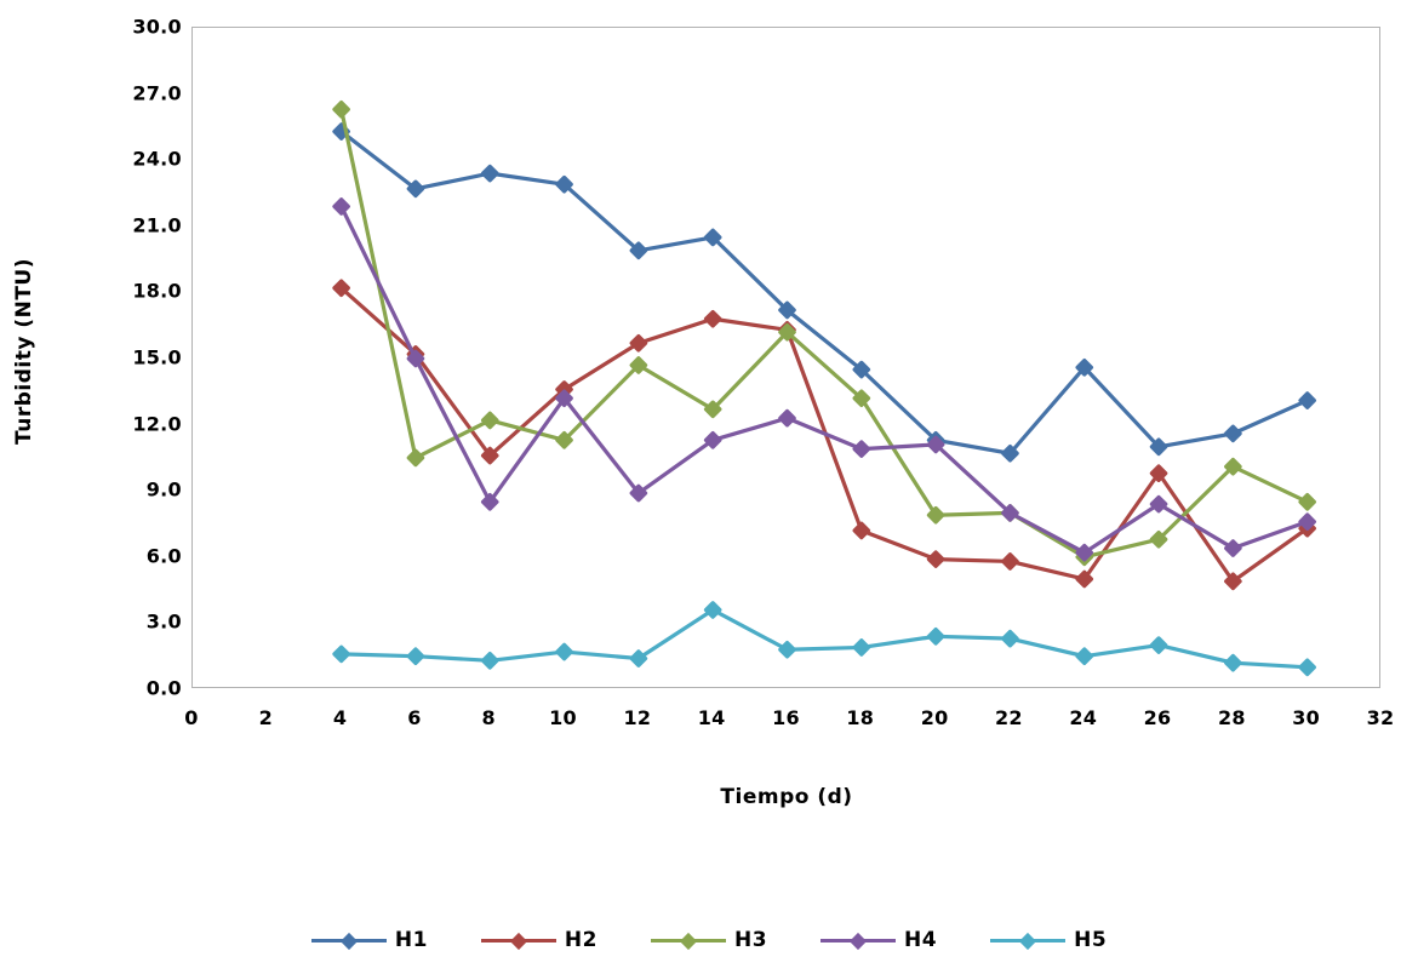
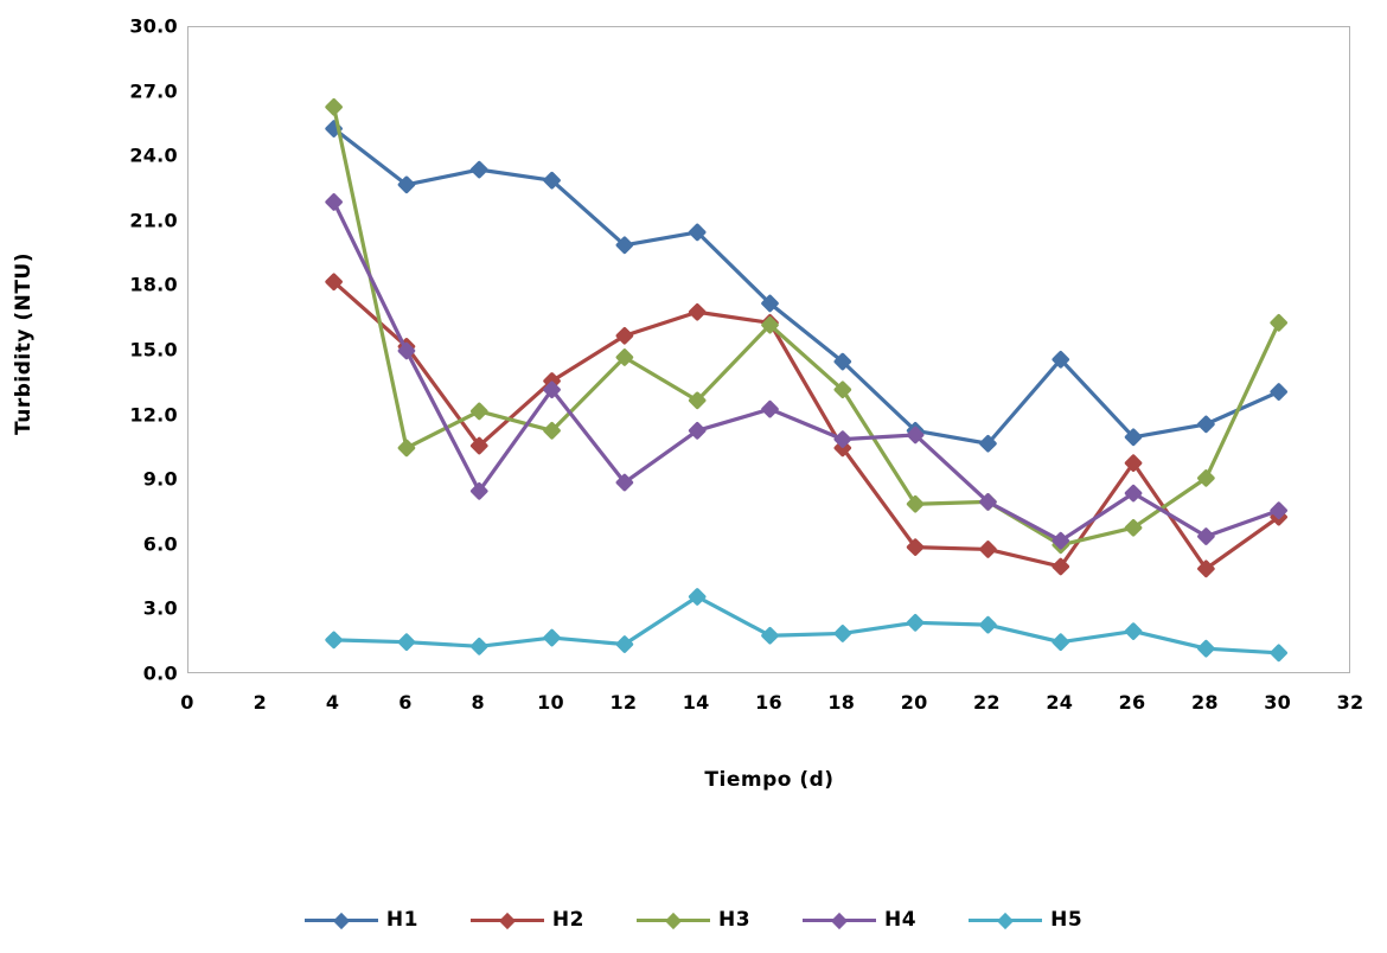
H2/18: 7.2 -> 10.5
H3/28: 10.1 -> 9.1
H3/30: 8.5 -> 16.3
